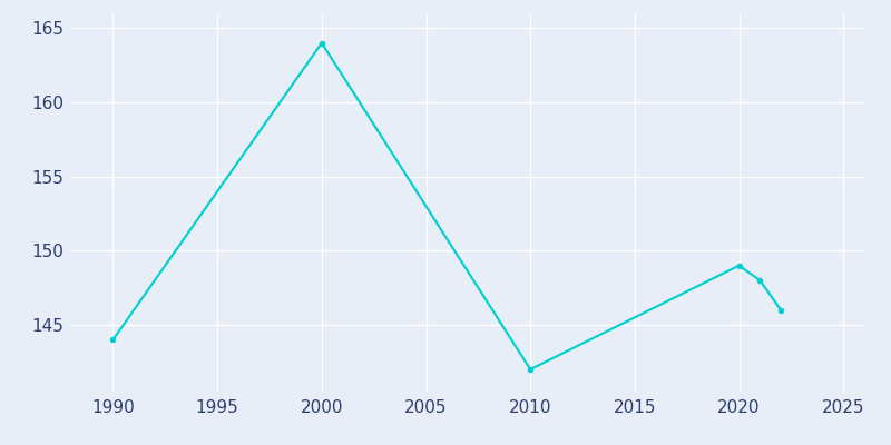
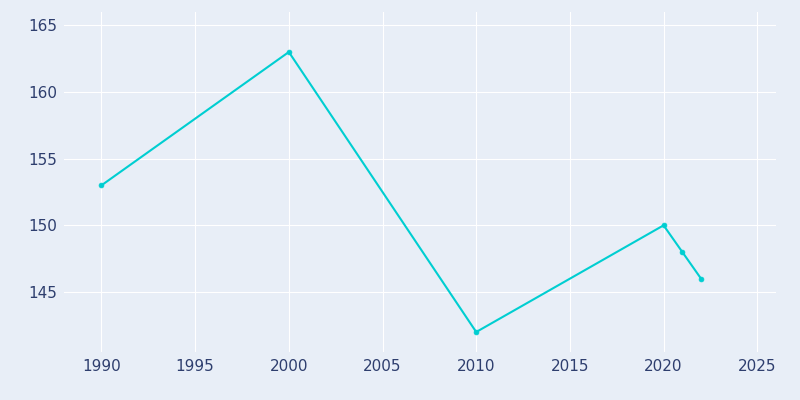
1990: 144 -> 153
2000: 164 -> 163
2020: 149 -> 150
